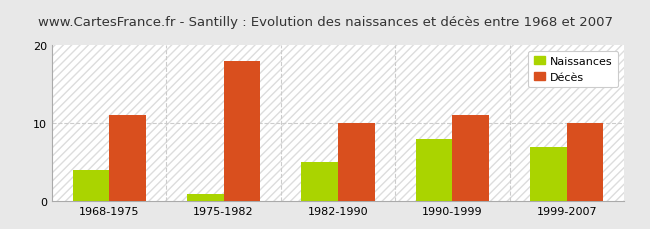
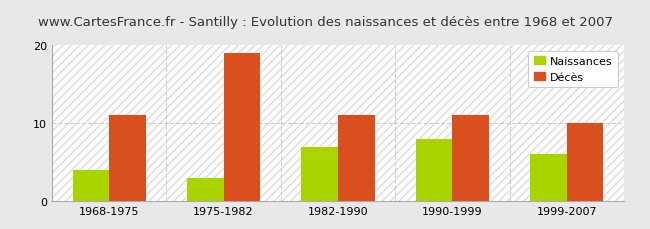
Naissances/1975-1982: 1 -> 3
Décès/1975-1982: 18 -> 19
Naissances/1982-1990: 5 -> 7
Décès/1982-1990: 10 -> 11
Naissances/1999-2007: 7 -> 6
